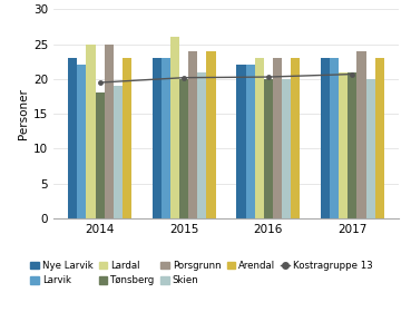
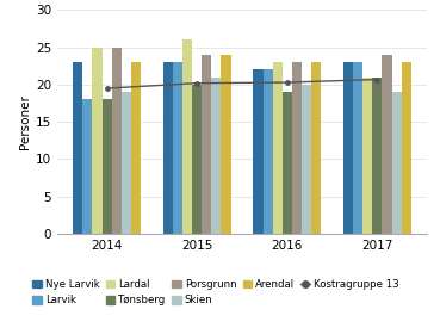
Larvik/2014: 22 -> 18
Tønsberg/2016: 20 -> 19
Skien/2017: 20 -> 19
